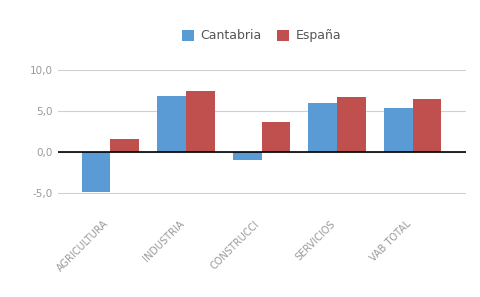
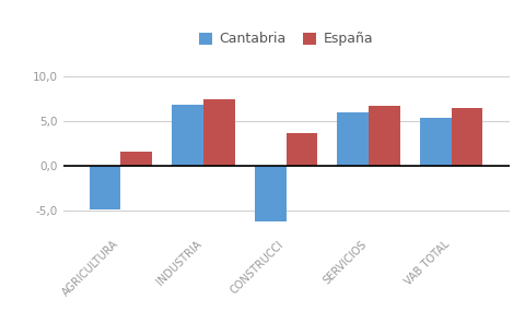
Cantabria/CONSTRUCCI: -1,0 -> -6,2
